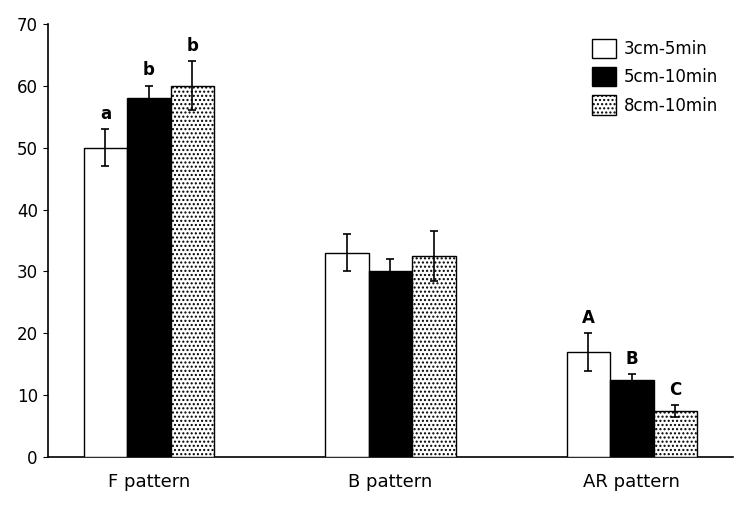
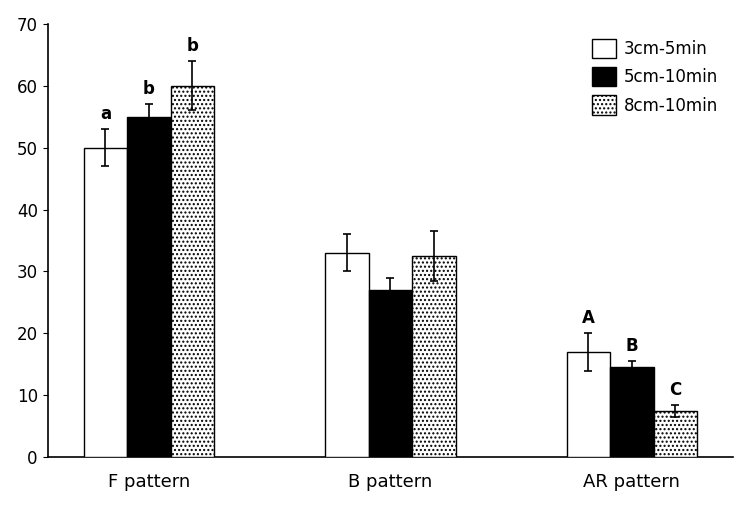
5cm-10min/F pattern: 58.0 -> 55.0
5cm-10min/B pattern: 30.0 -> 27.0
5cm-10min/AR pattern: 12.5 -> 14.6
